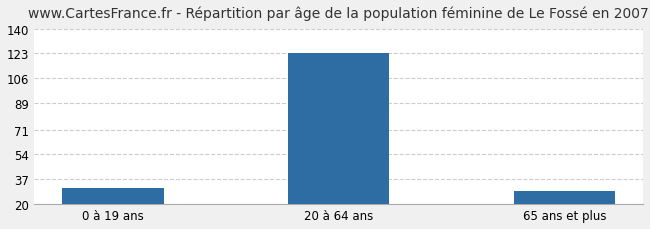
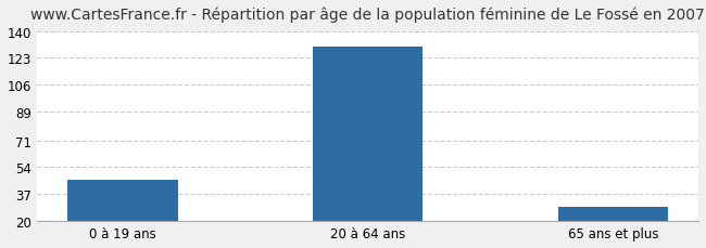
0 à 19 ans: 31 -> 46
20 à 64 ans: 123 -> 130
